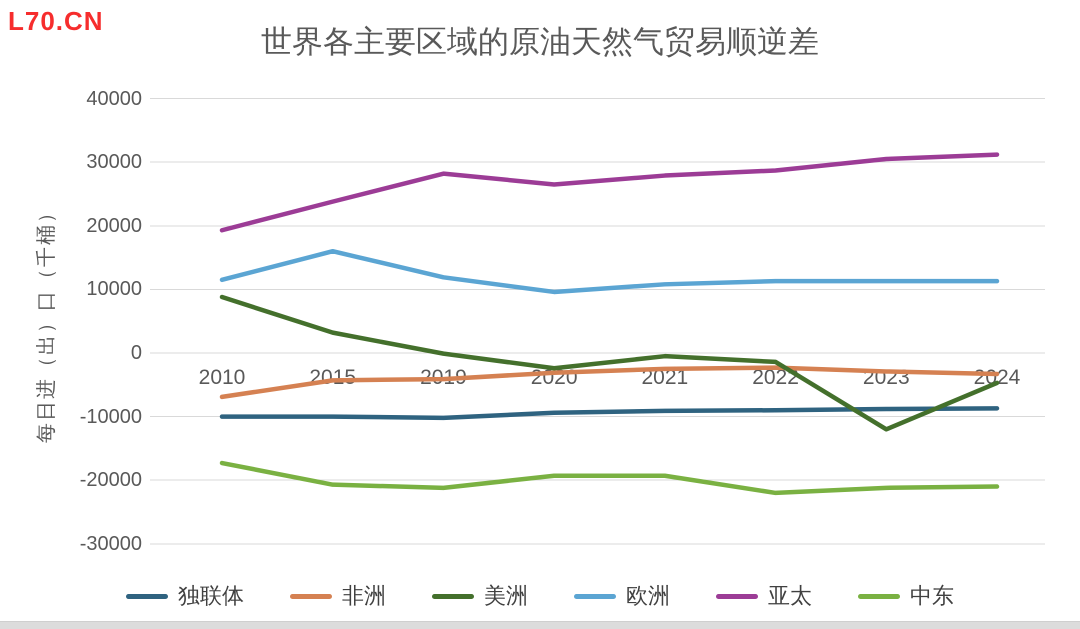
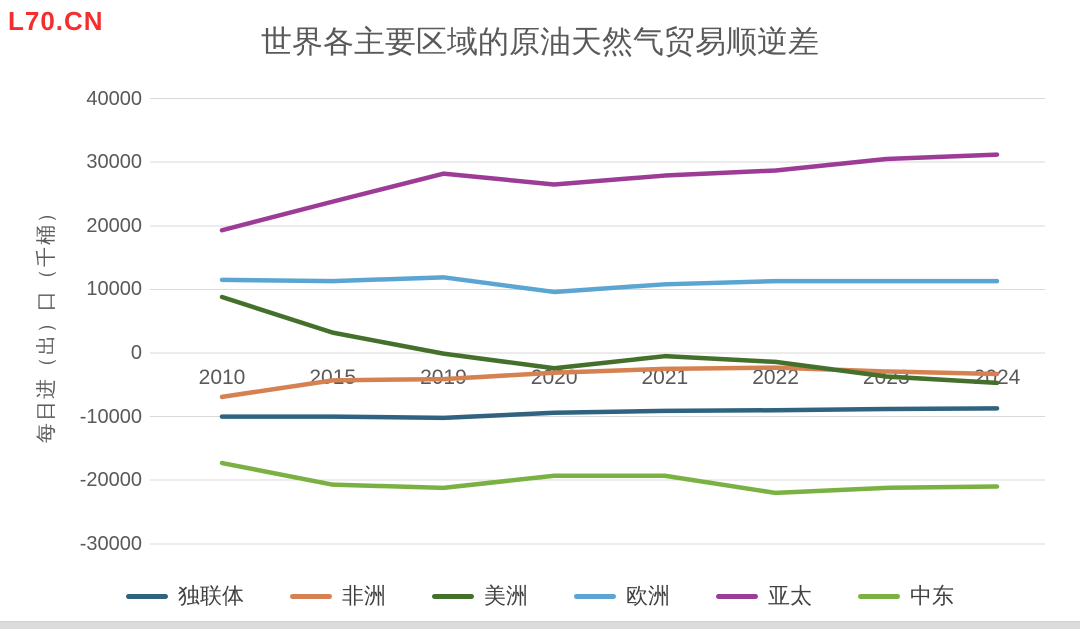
欧洲/2015: 16000 -> 11000
美洲/2023: -12000 -> -4000
